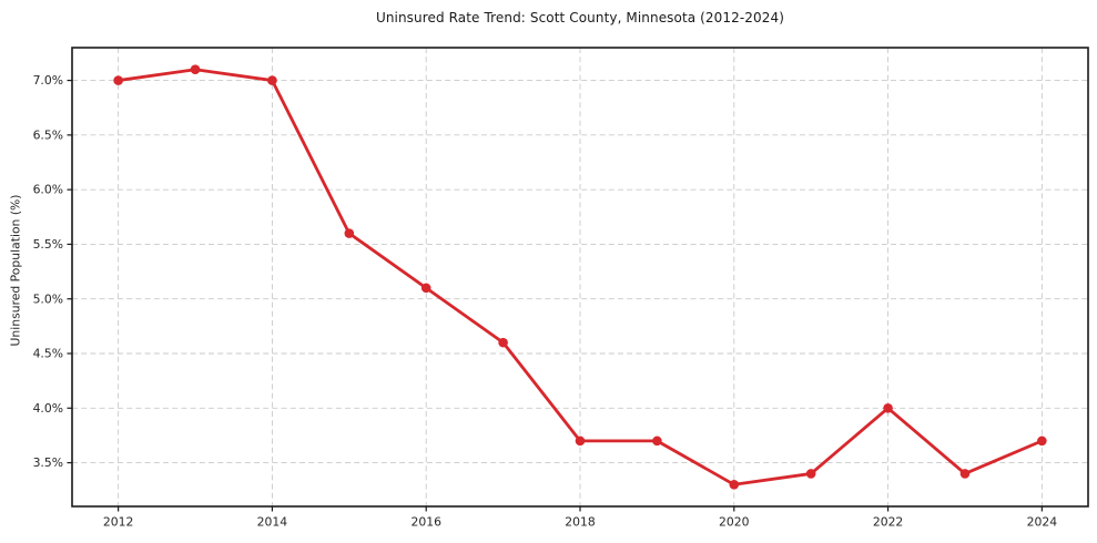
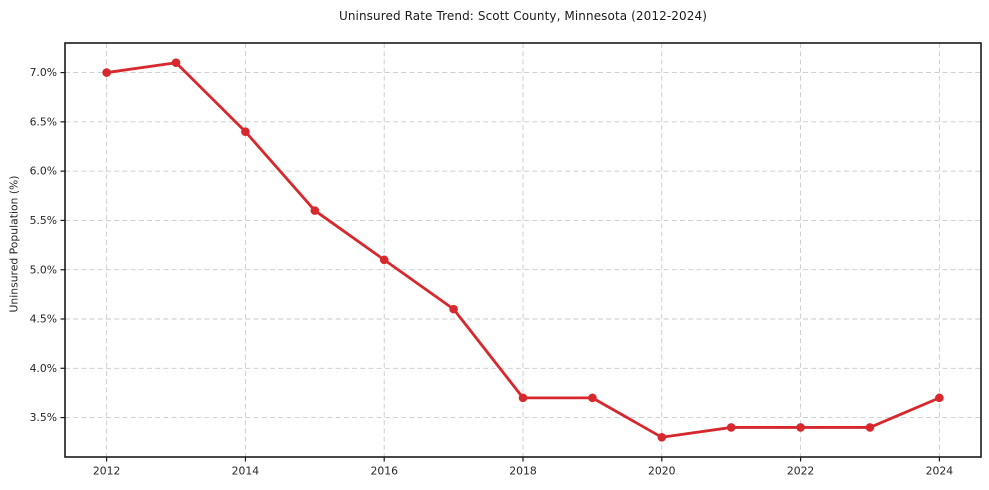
2014: 7.0% -> 6.4%
2022: 4.0% -> 3.4%
